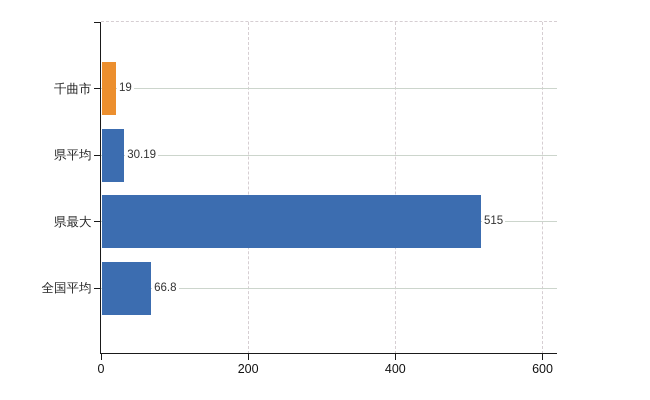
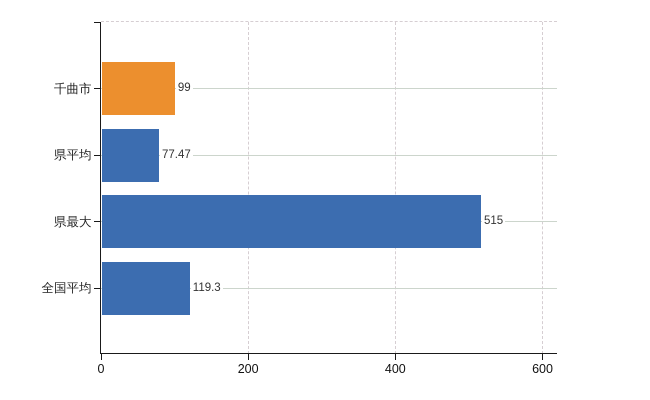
千曲市: 19 -> 99
県平均: 30.19 -> 77.47
全国平均: 66.8 -> 119.3
